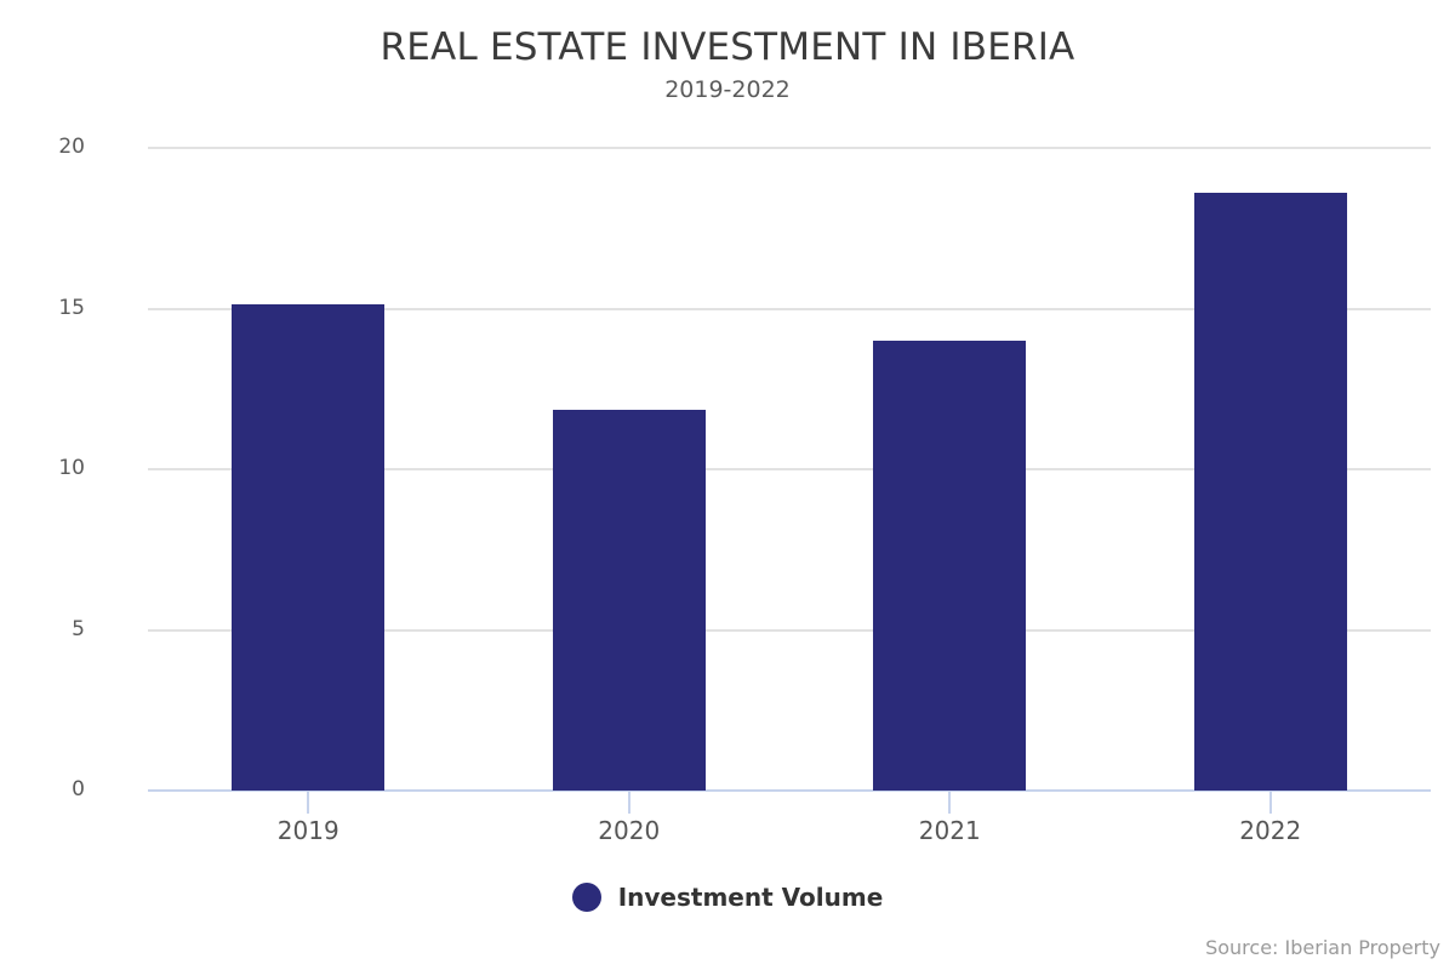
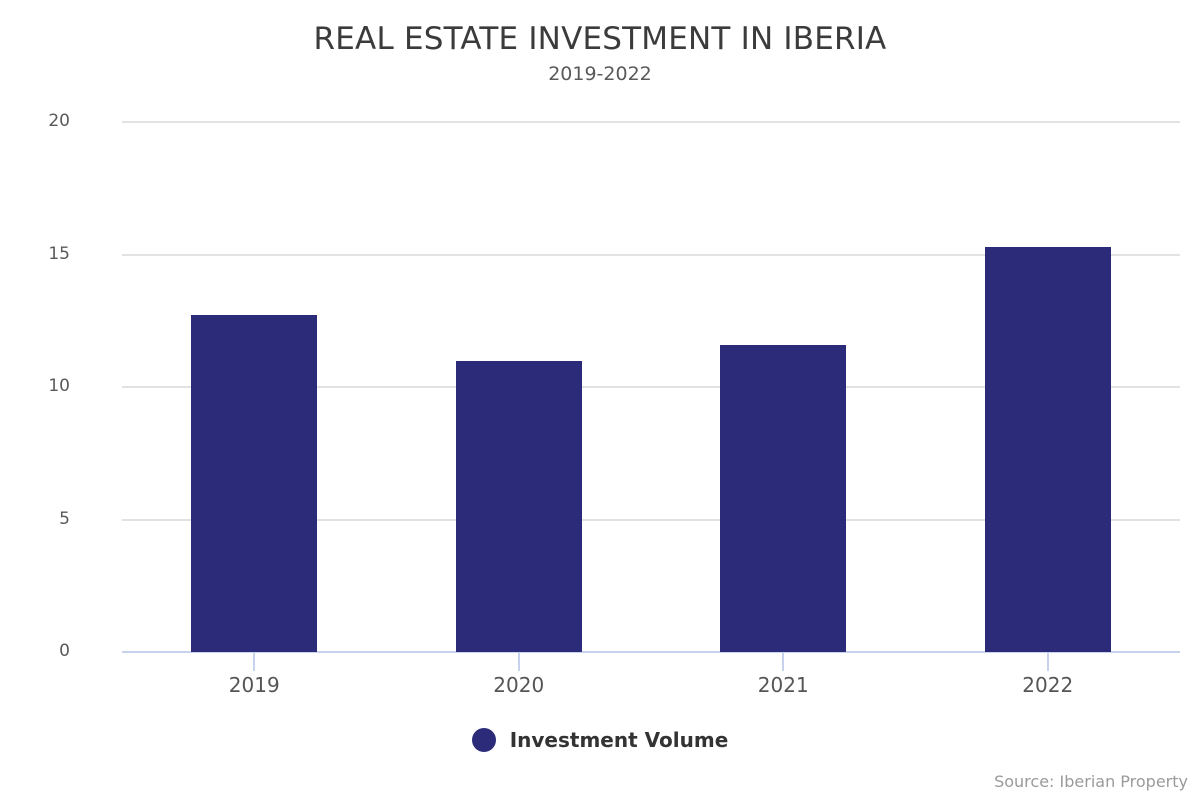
2019: 15.2 -> 12.7
2020: 11.8 -> 11.0
2021: 14.0 -> 11.6
2022: 18.6 -> 15.3
